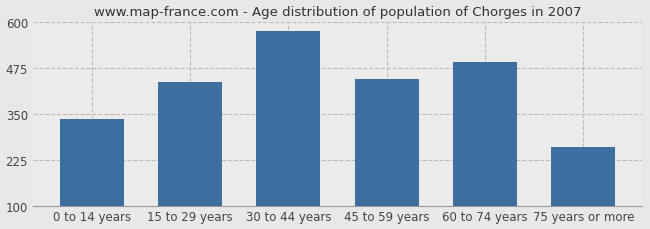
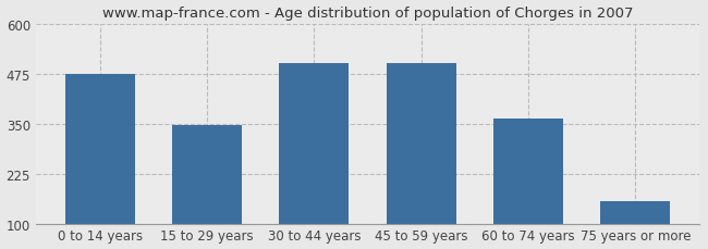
0 to 14 years: 335 -> 475
15 to 29 years: 435 -> 348
30 to 44 years: 575 -> 500
45 to 59 years: 445 -> 500
60 to 74 years: 490 -> 363
75 years or more: 260 -> 158
